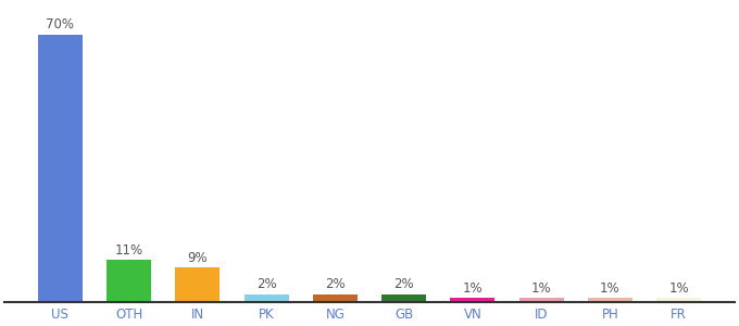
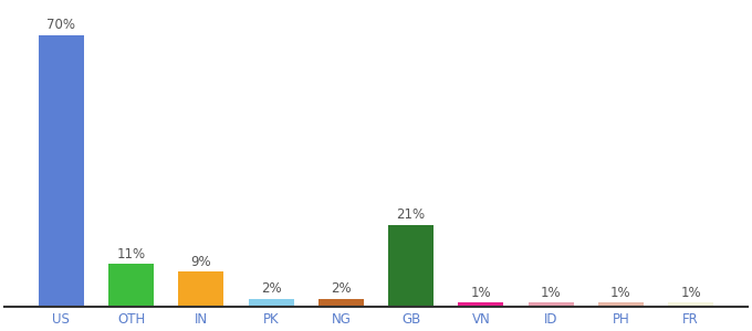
GB: 2% -> 21%
